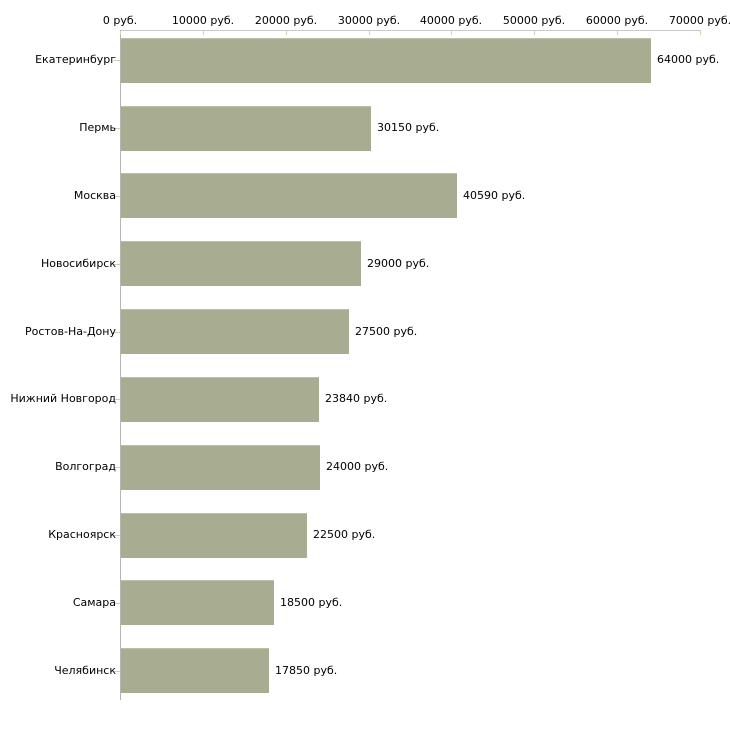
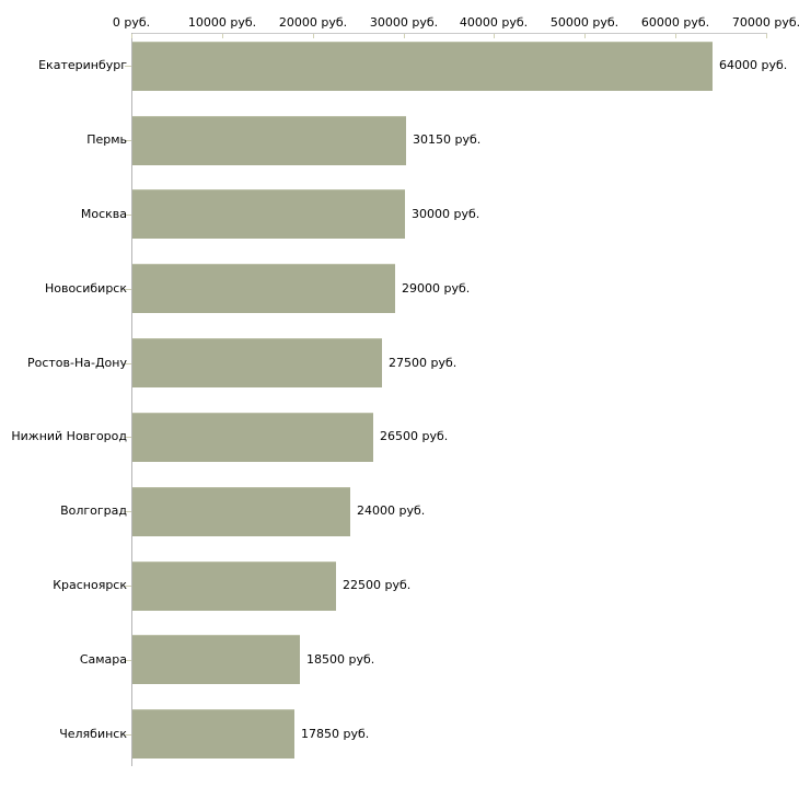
Москва: 40590 -> 30000
Нижний Новгород: 23840 -> 26500
